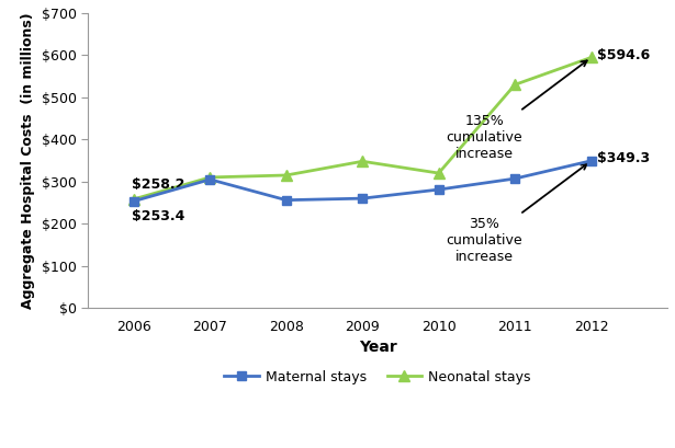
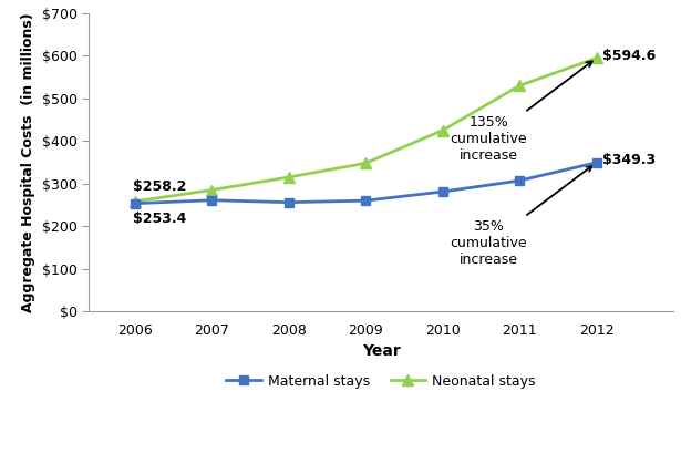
Maternal stays/2007: $305 -> $261
Neonatal stays/2007: $310 -> $285
Neonatal stays/2010: $320 -> $425
